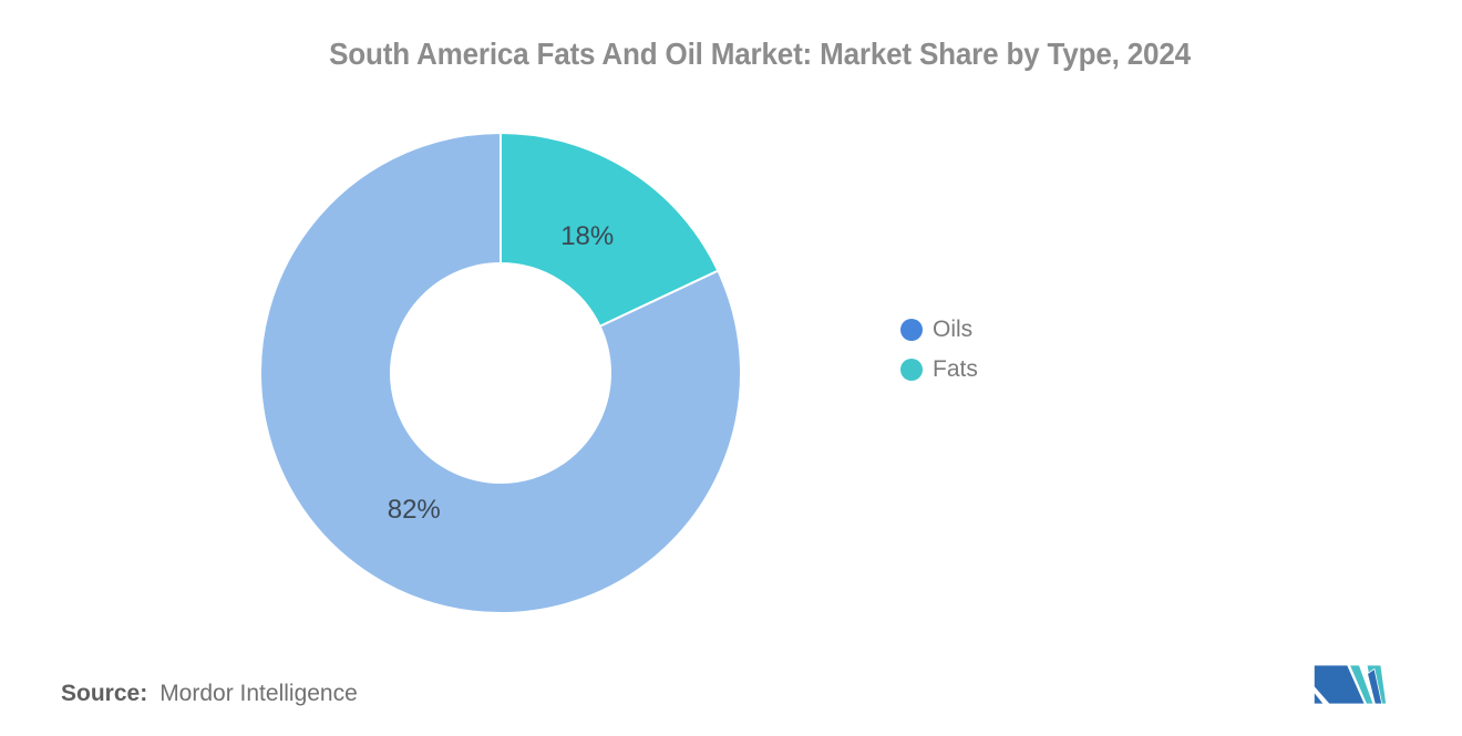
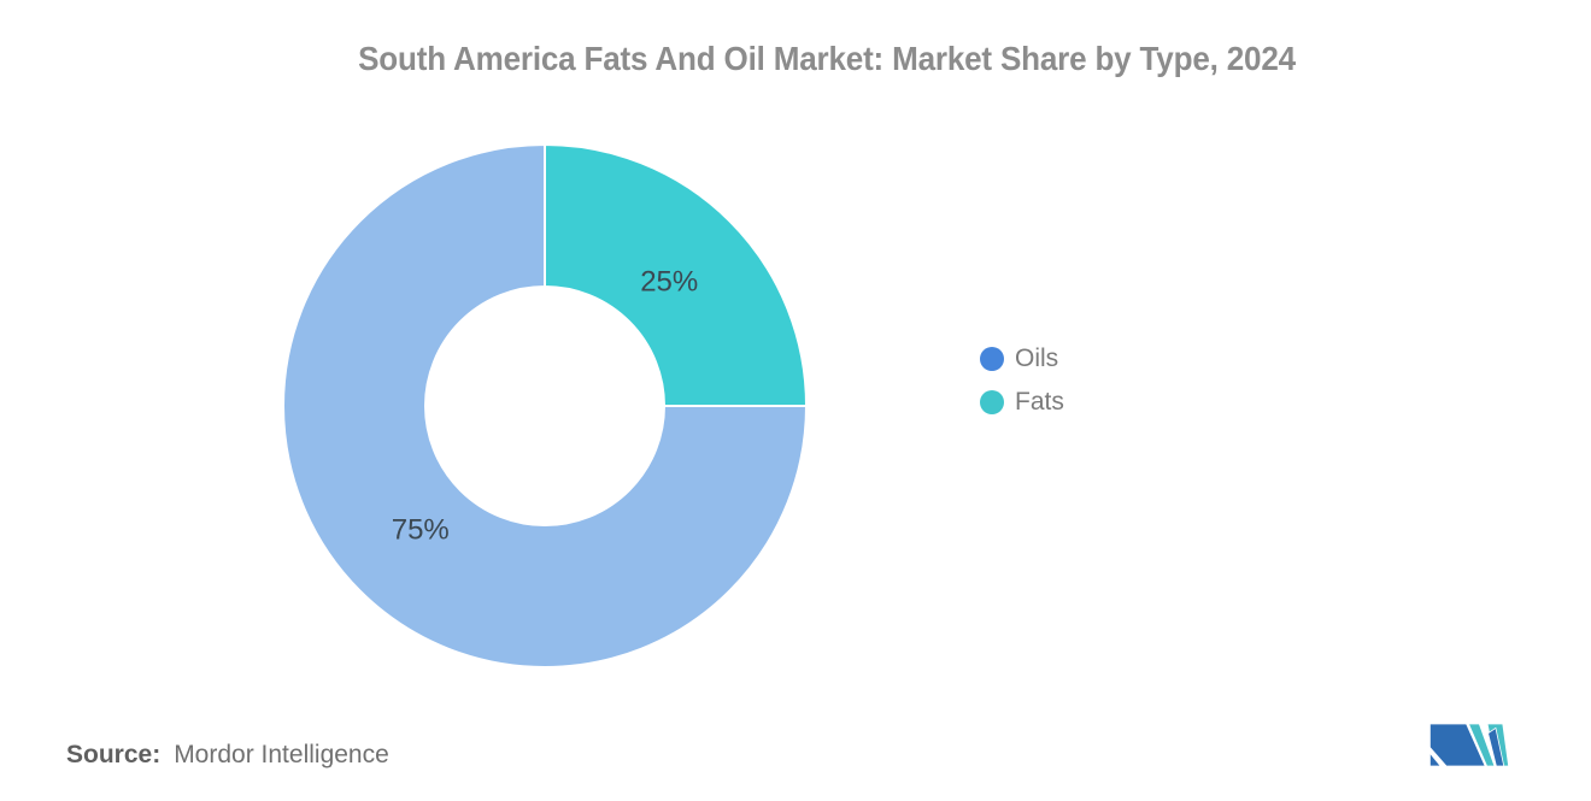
Oils: 82% -> 75%
Fats: 18% -> 25%
